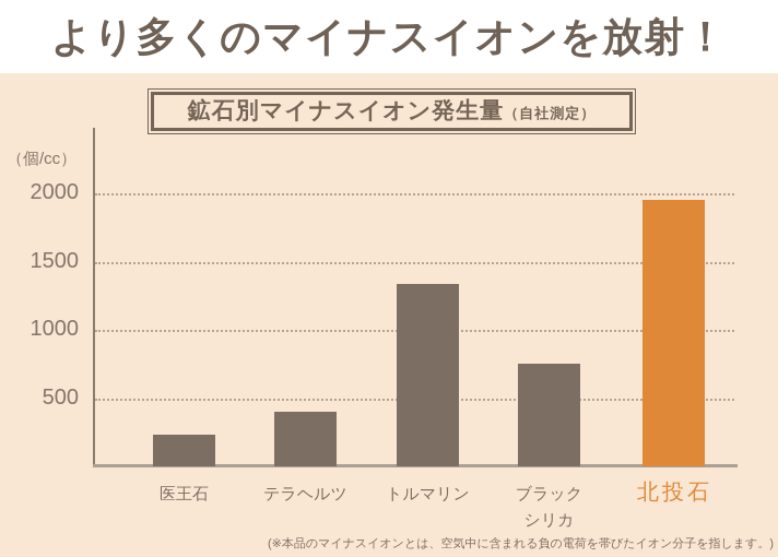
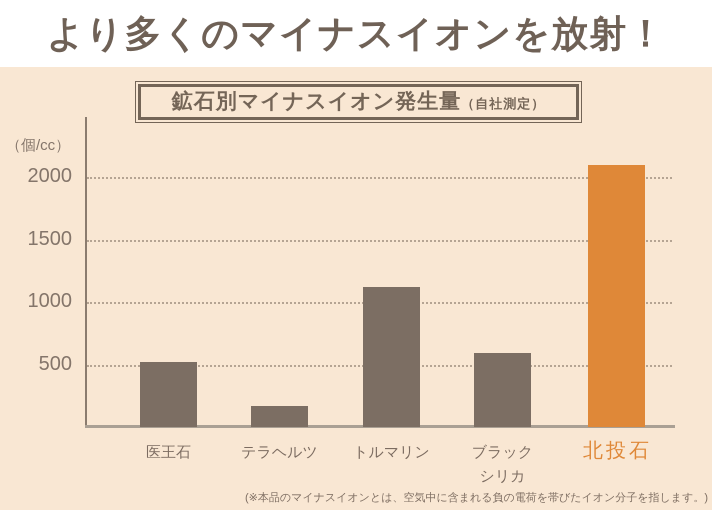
医王石: 230 -> 520
テラヘルツ: 400 -> 170
トルマリン: 1340 -> 1120
ブラック シリカ: 750 -> 590
北投石: 1950 -> 2100
